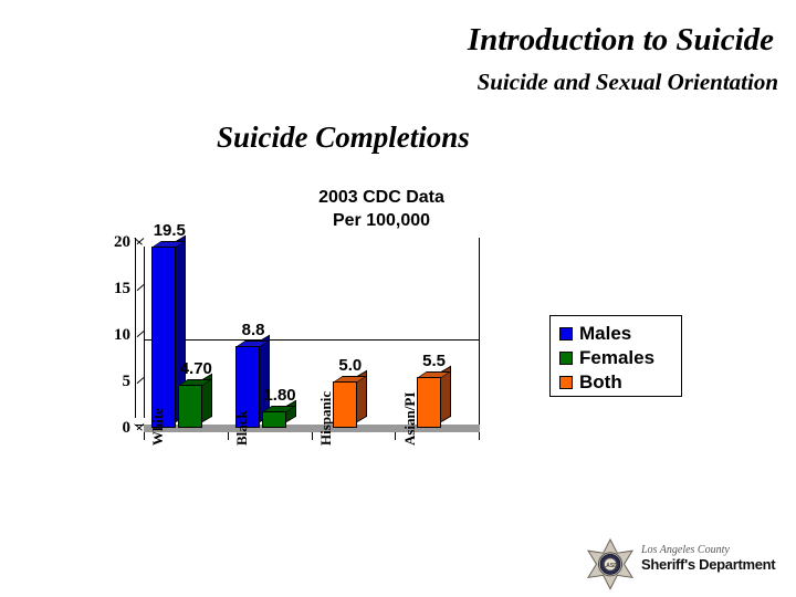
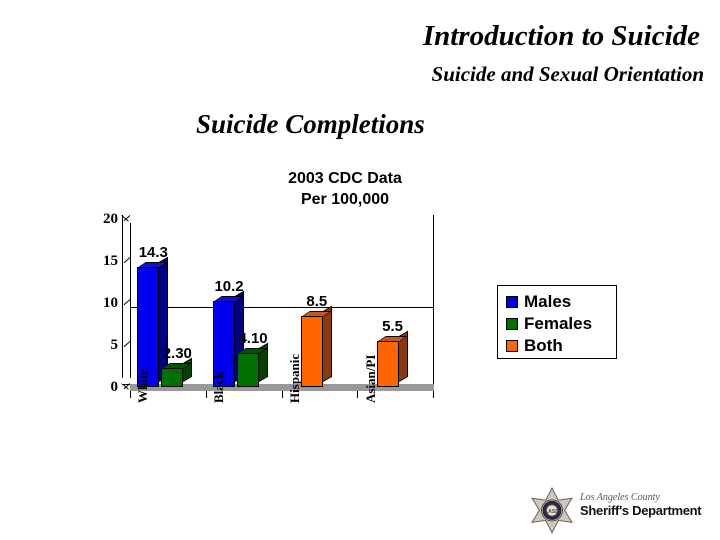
Males/White: 19.5 -> 14.3
Females/White: 4.70 -> 2.30
Males/Black: 8.8 -> 10.2
Females/Black: 1.80 -> 4.10
Both/Hispanic: 5.0 -> 8.5
